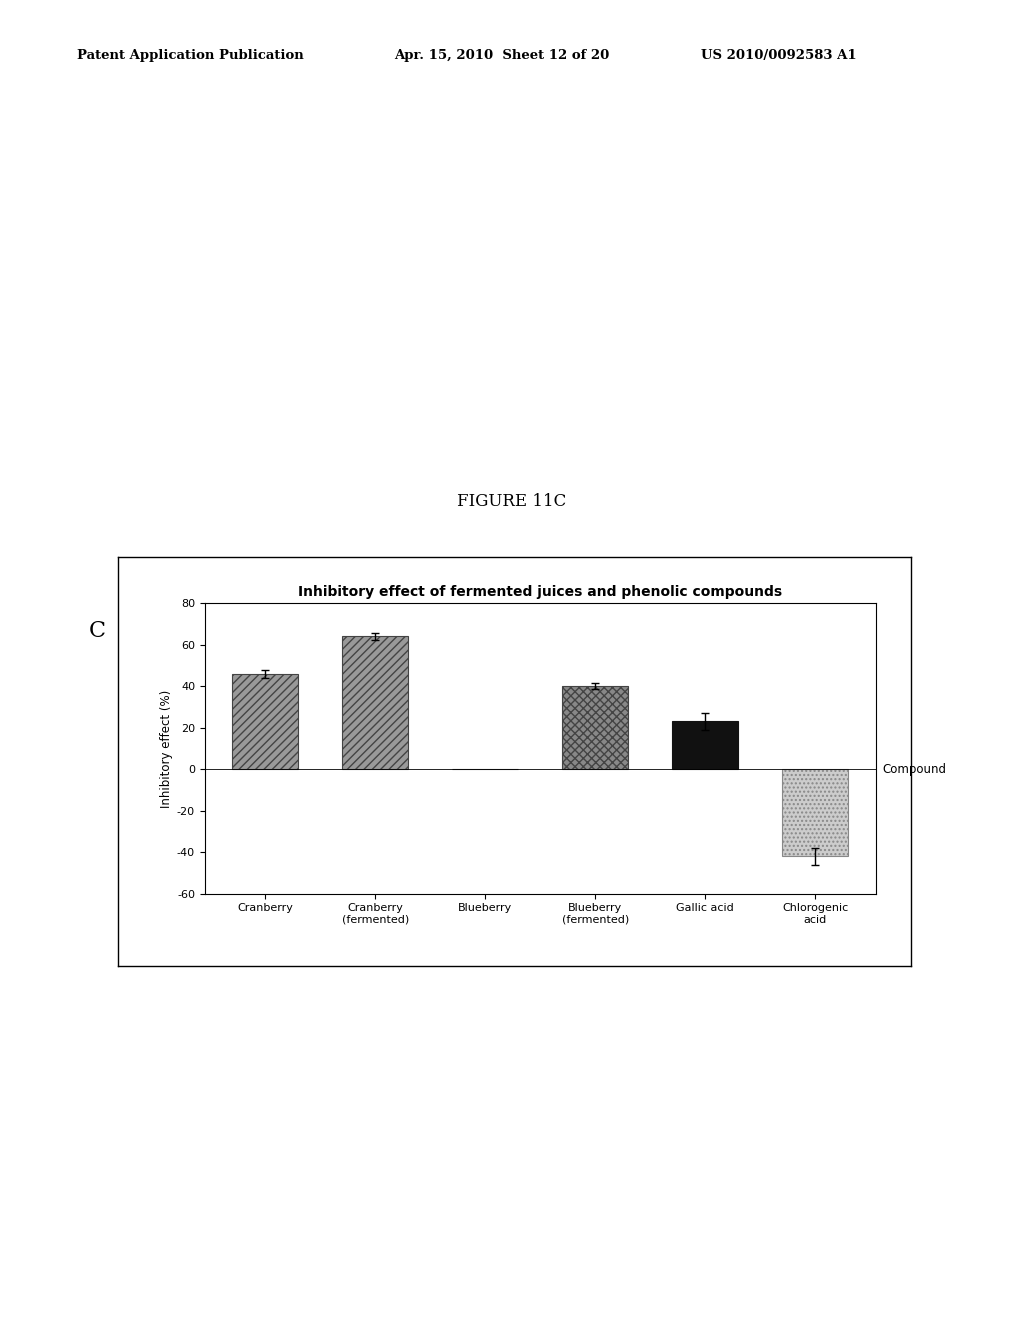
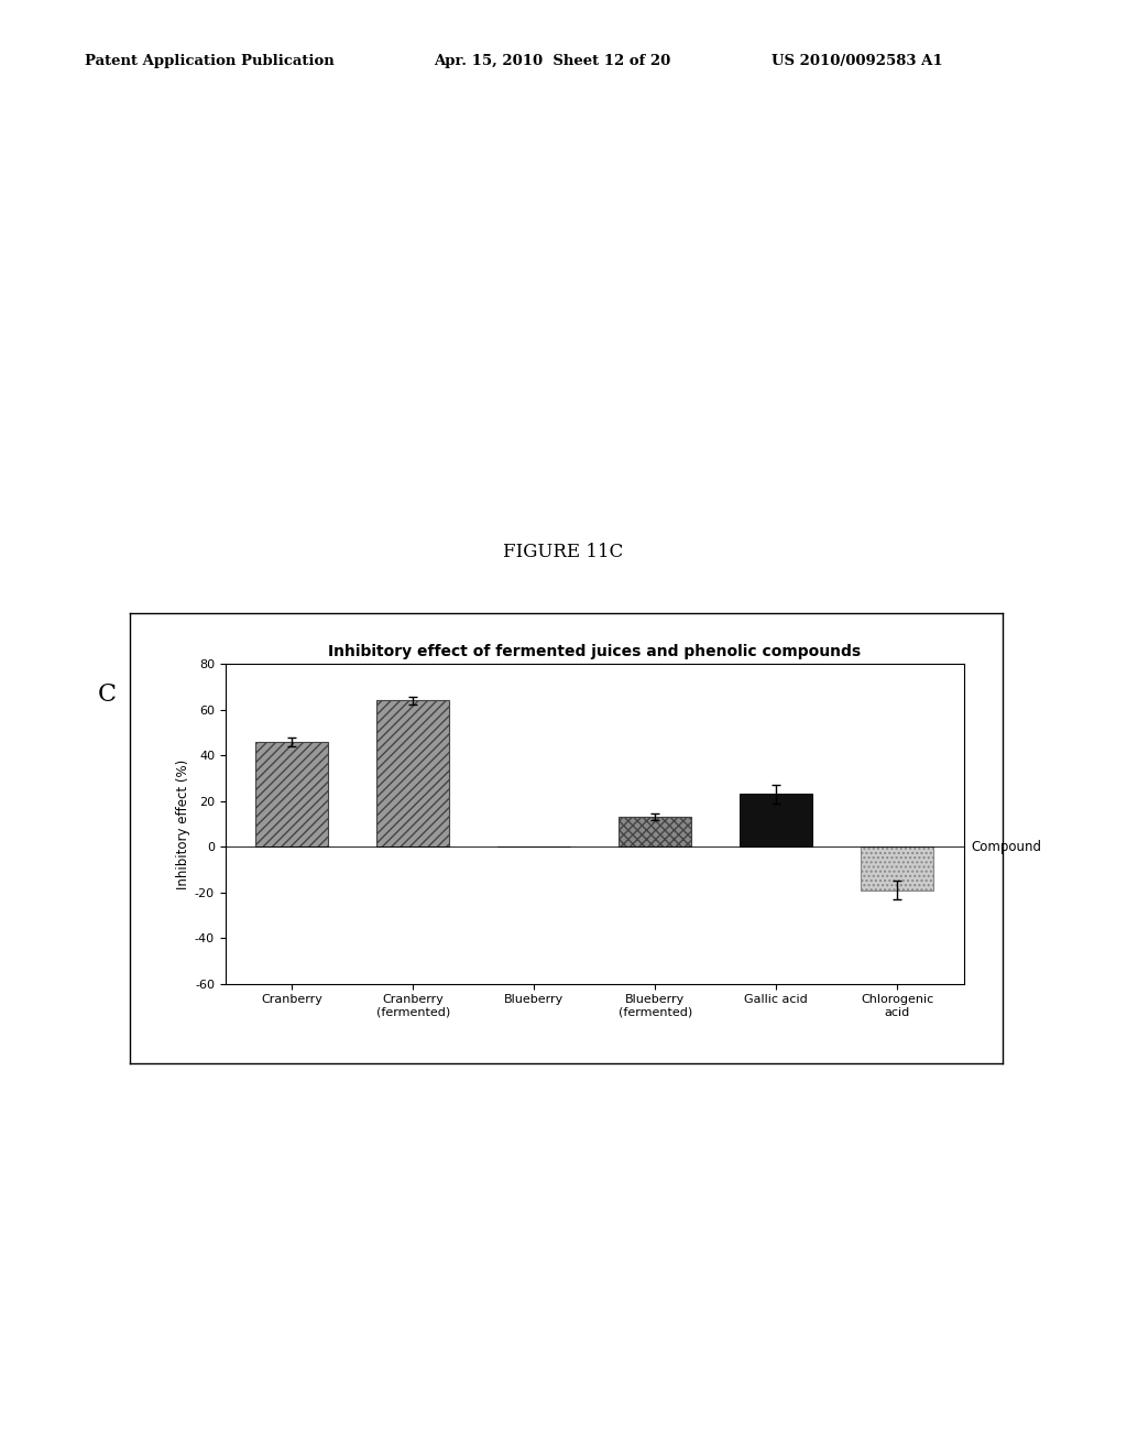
Blueberry (fermented): 40 -> 13
Chlorogenic acid: -42 -> -19
